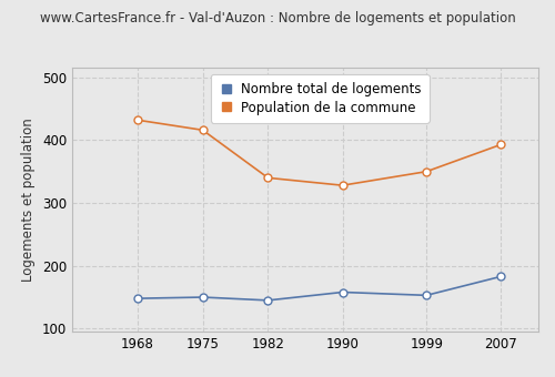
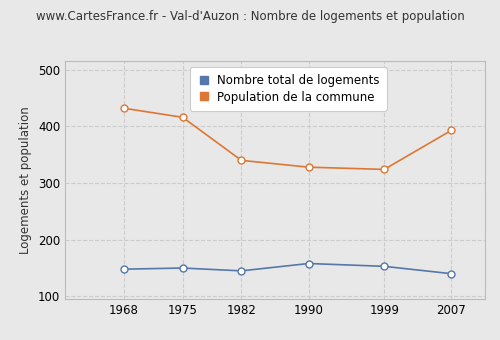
Population de la commune/1999: 350 -> 324
Nombre total de logements/2007: 183 -> 140
